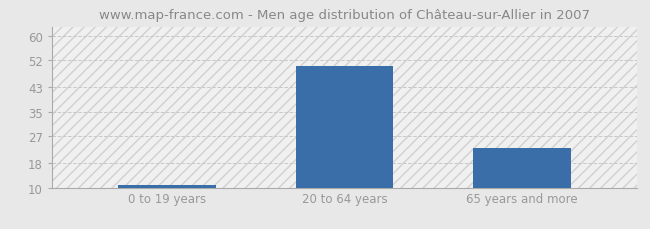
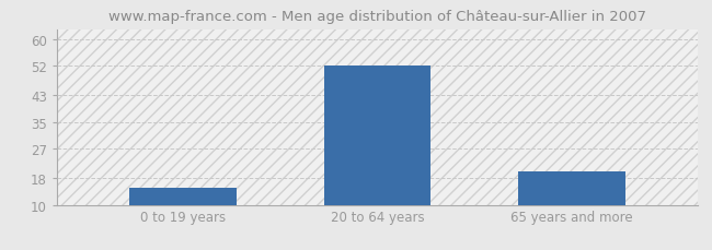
0 to 19 years: 11 -> 15
20 to 64 years: 50 -> 52
65 years and more: 23 -> 20
